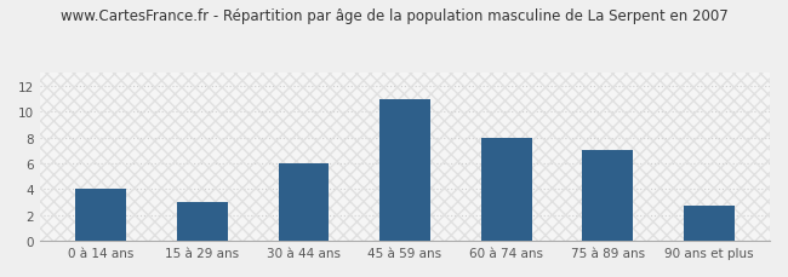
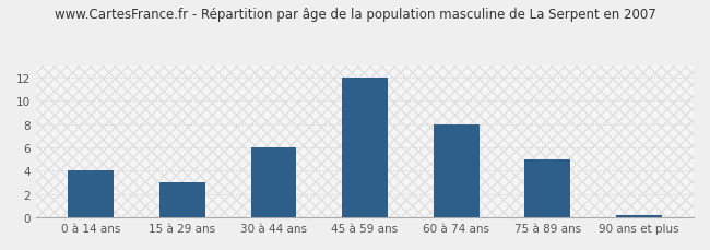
45 à 59 ans: 11.0 -> 12.0
75 à 89 ans: 7.0 -> 5.0
90 ans et plus: 2.7 -> 0.2
